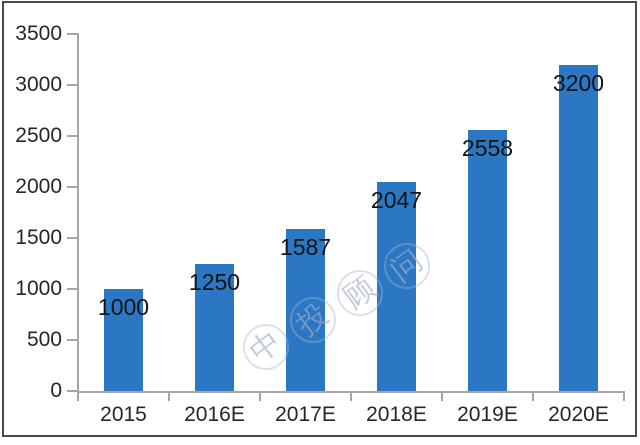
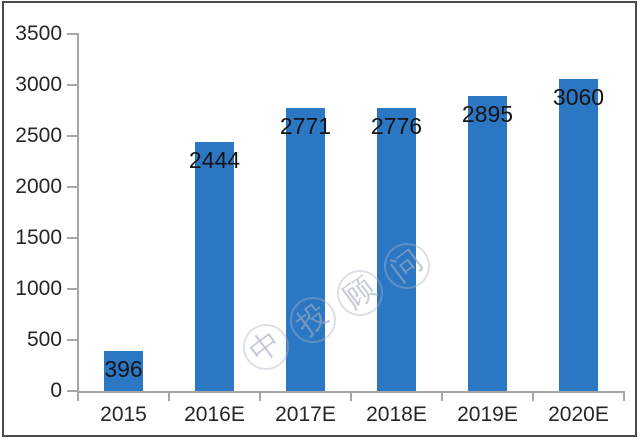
2015: 1000 -> 396
2016E: 1250 -> 2444
2017E: 1587 -> 2771
2018E: 2047 -> 2776
2019E: 2558 -> 2895
2020E: 3200 -> 3060
